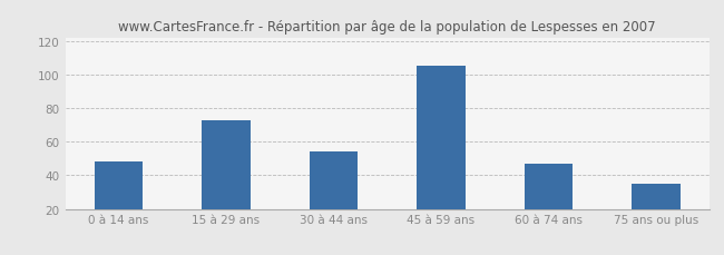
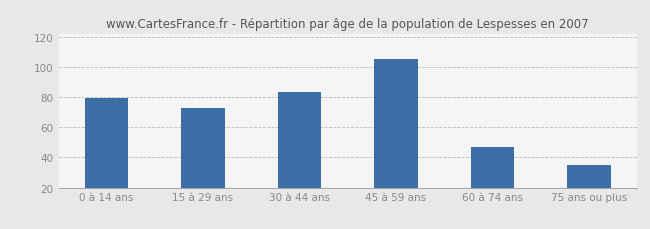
0 à 14 ans: 48 -> 79
30 à 44 ans: 54 -> 83
